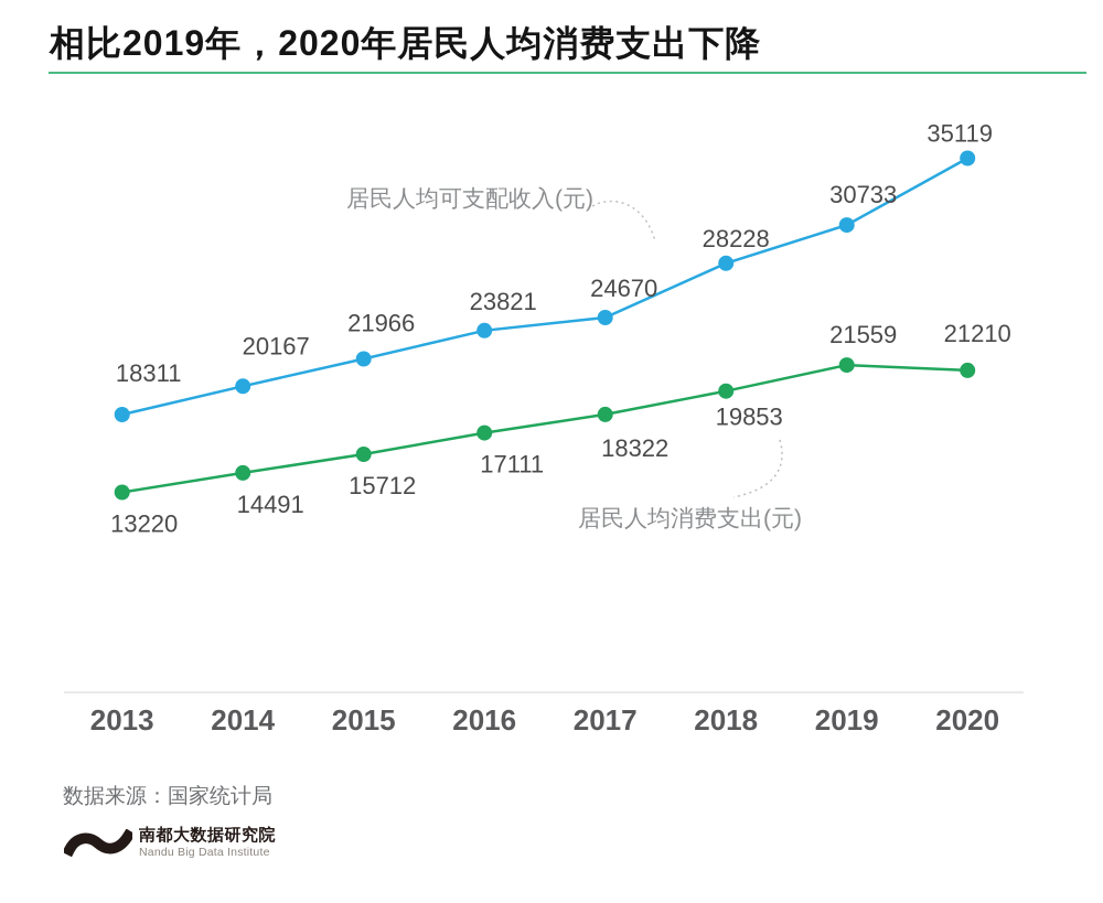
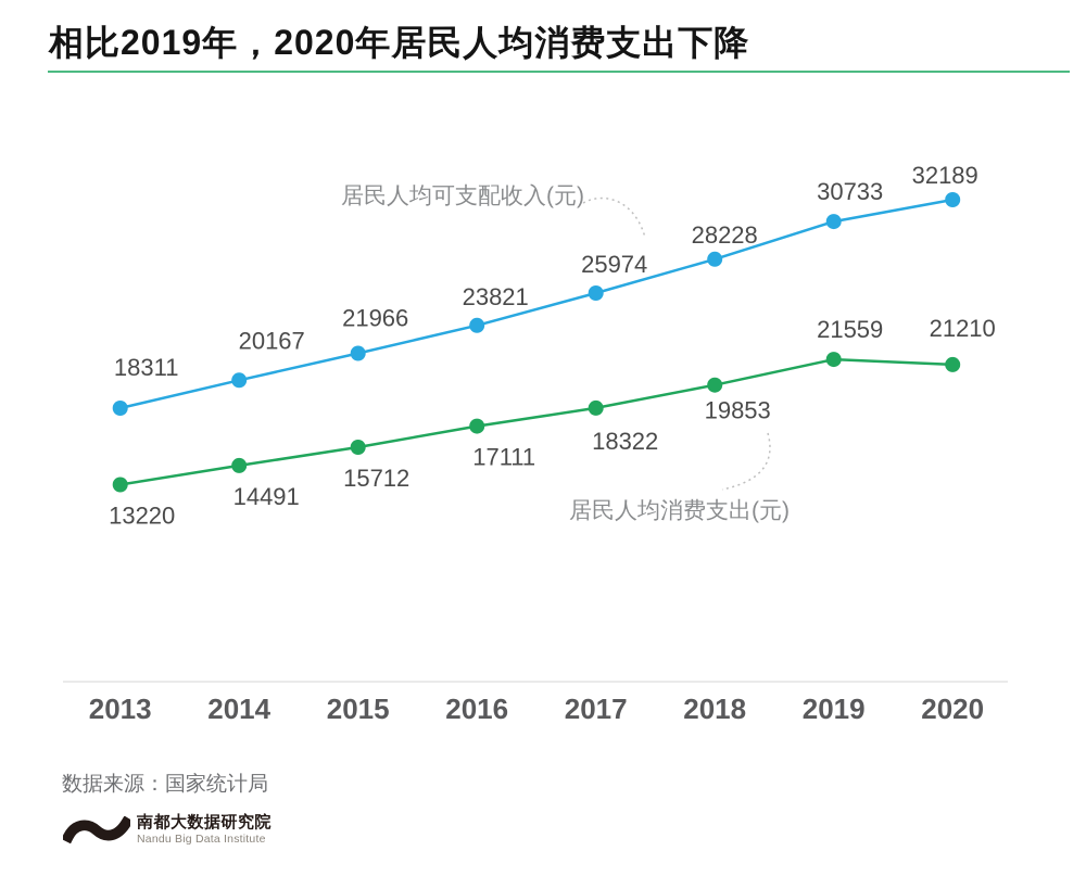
居民人均可支配收入(元)/2017: 24670 -> 25974
居民人均可支配收入(元)/2020: 35119 -> 32189
